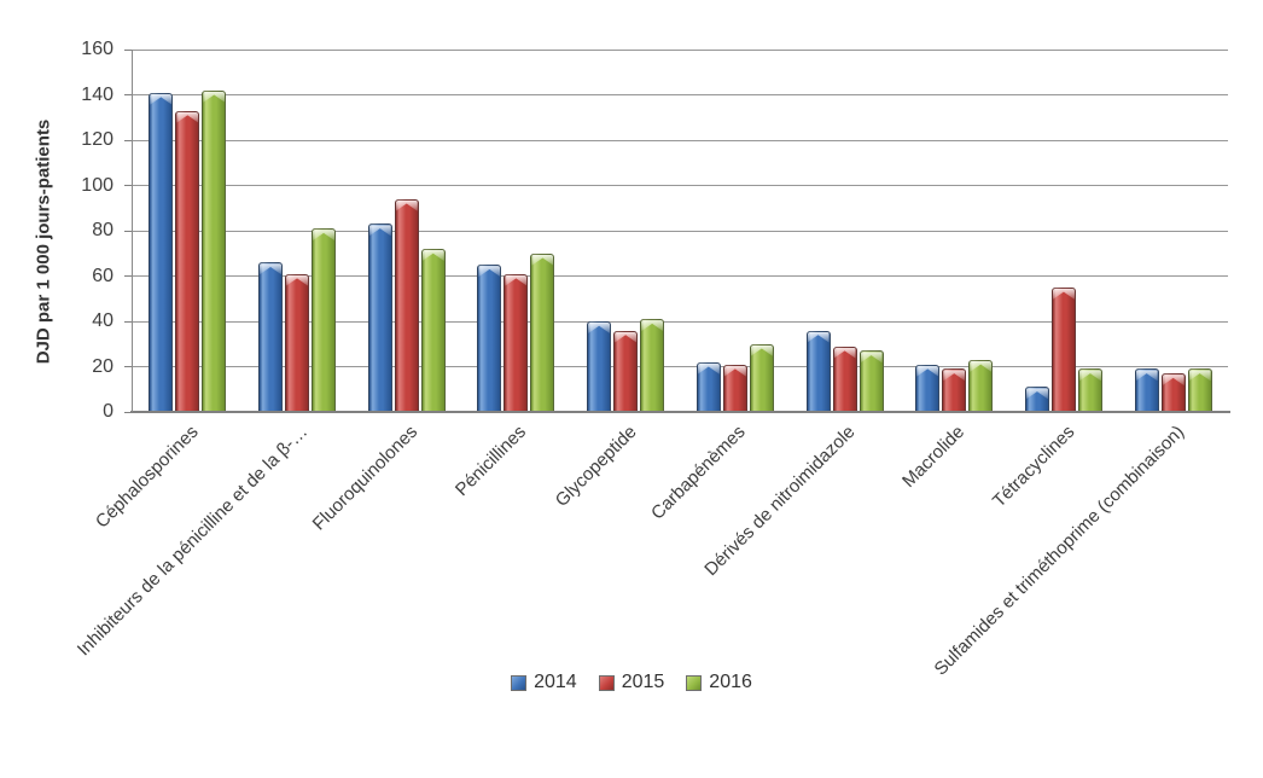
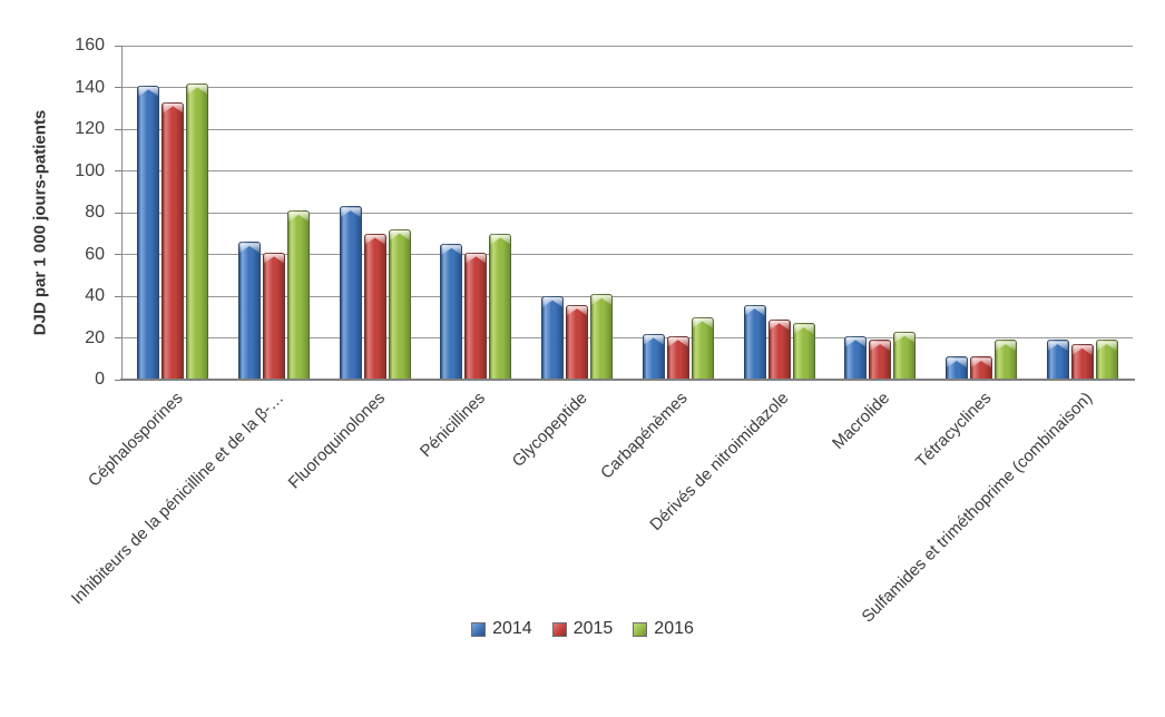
2015/Fluoroquinolones: 94 -> 70
2015/Tétracyclines: 55 -> 11
